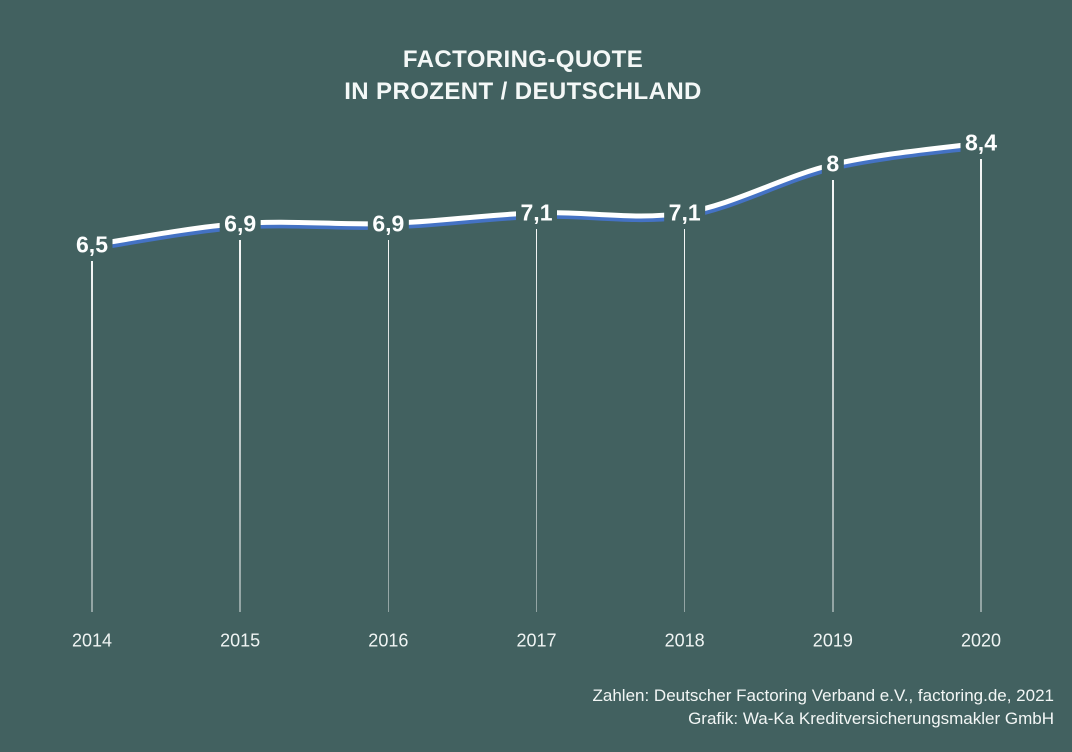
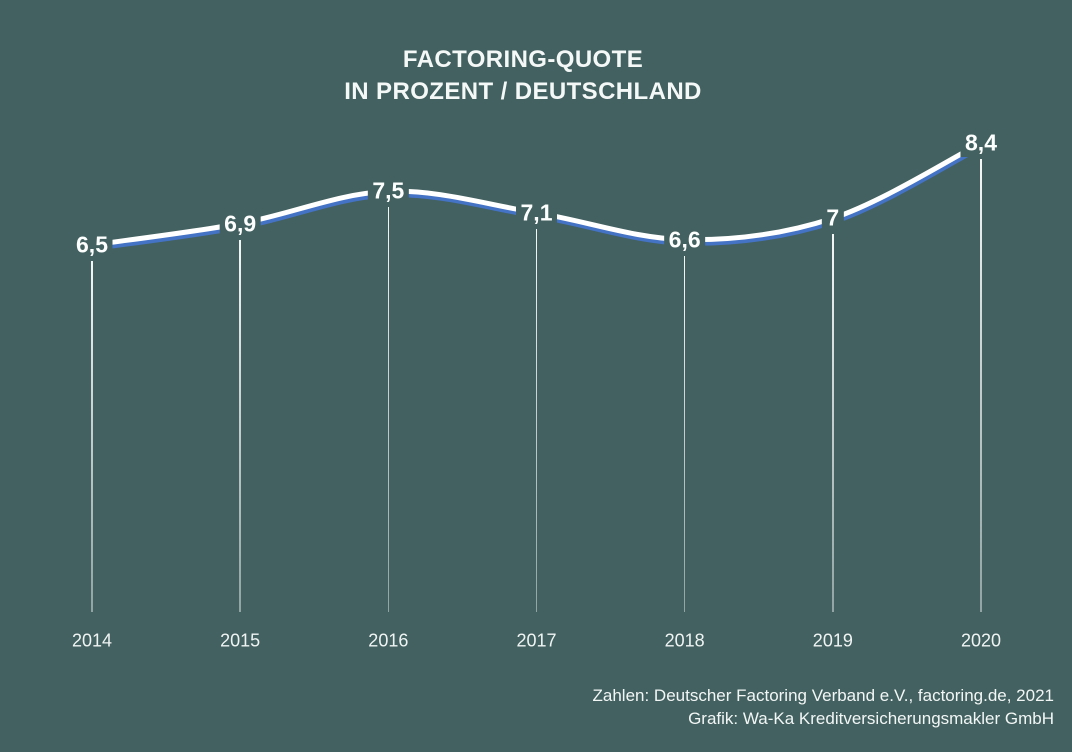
2016: 6,9 -> 7,5
2018: 7,1 -> 6,6
2019: 8 -> 7
